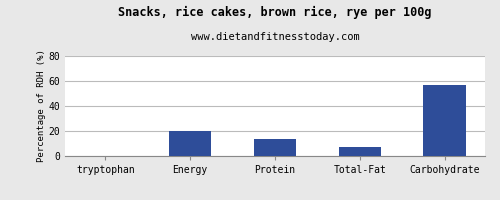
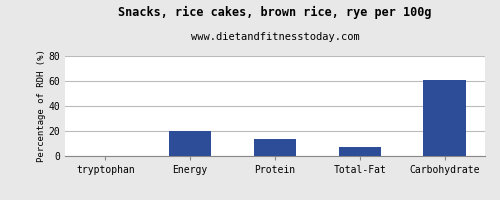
Carbohydrate: 57 -> 61
